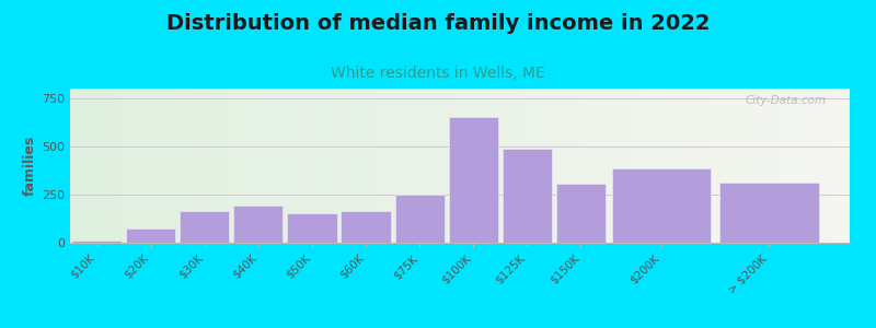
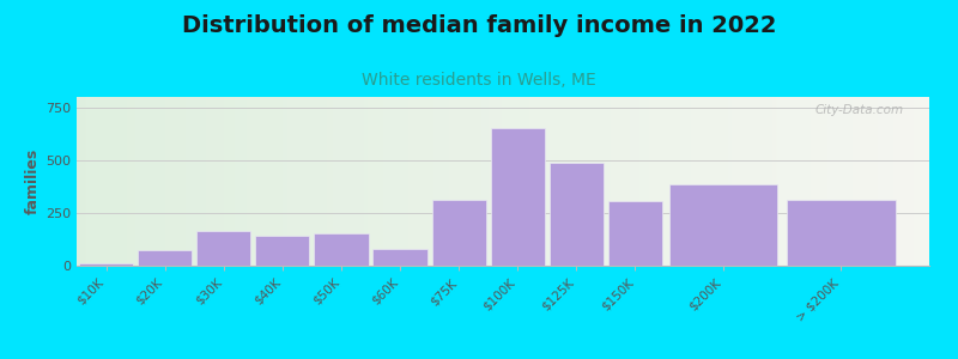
$40K: 200 -> 140
$60K: 160 -> 80
$75K: 250 -> 310
